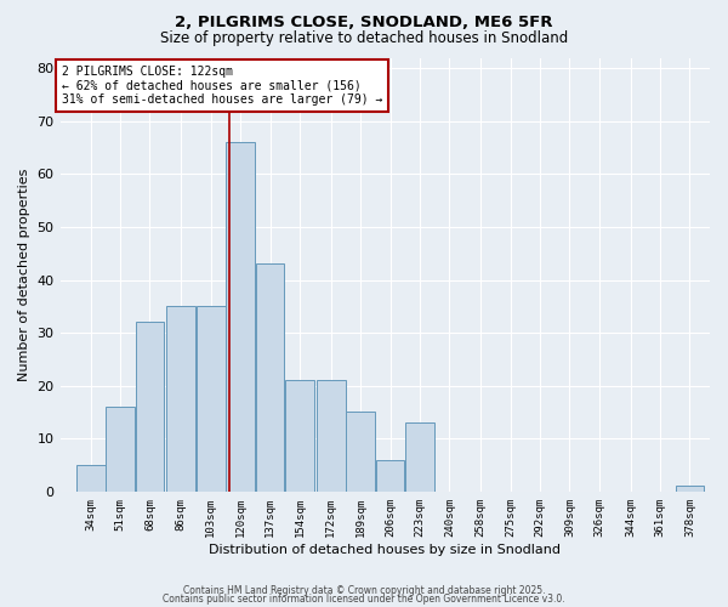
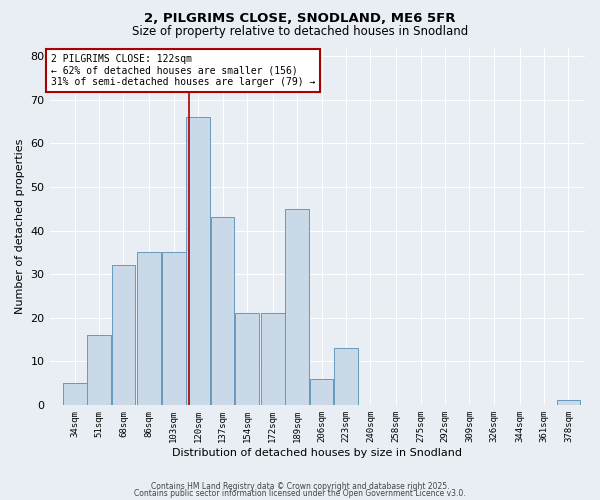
189sqm: 15 -> 45
